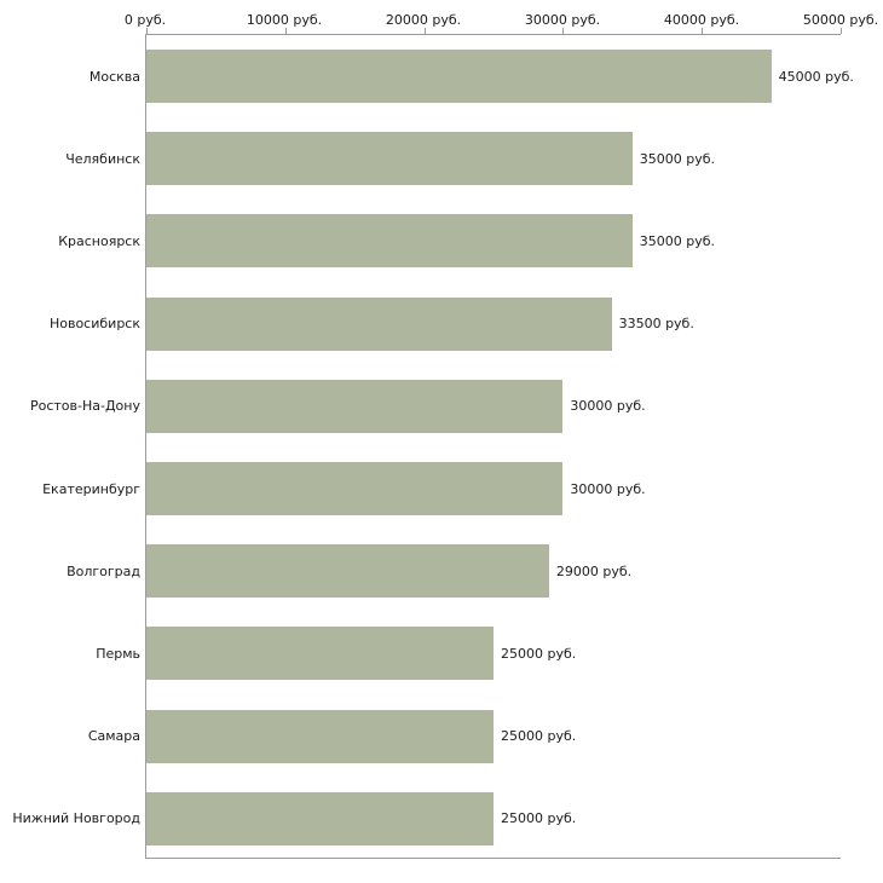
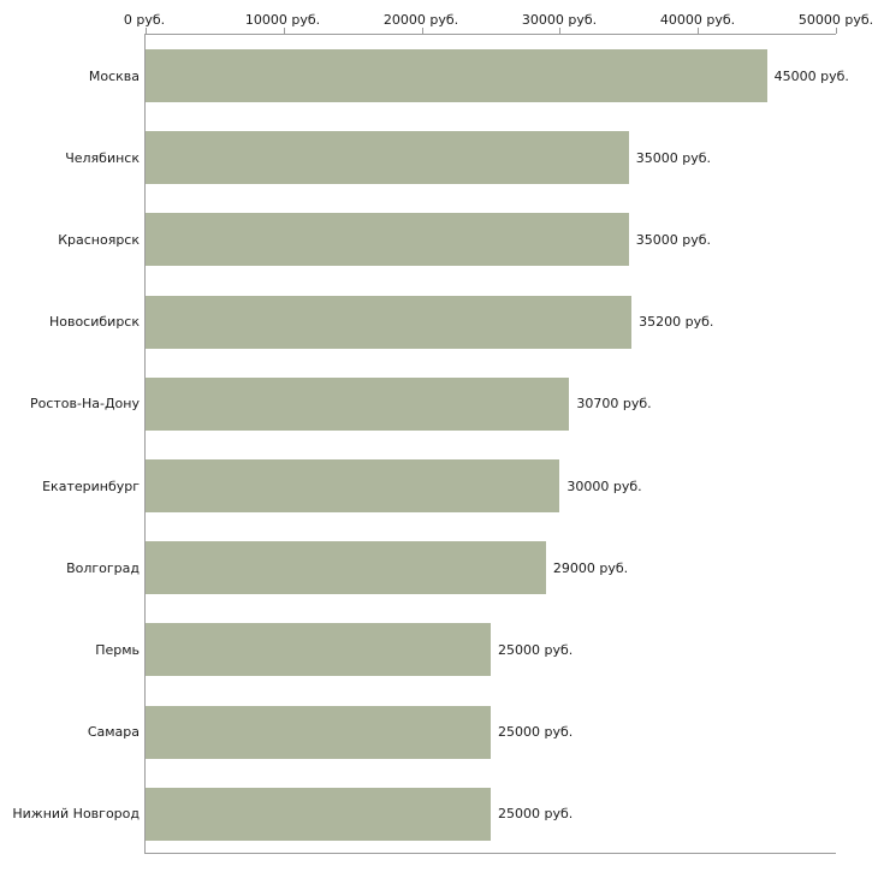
Новосибирск: 33500 -> 35200
Ростов-На-Дону: 30000 -> 30700
